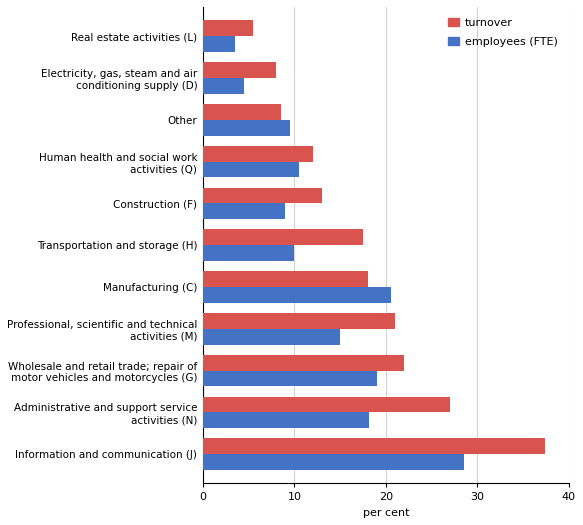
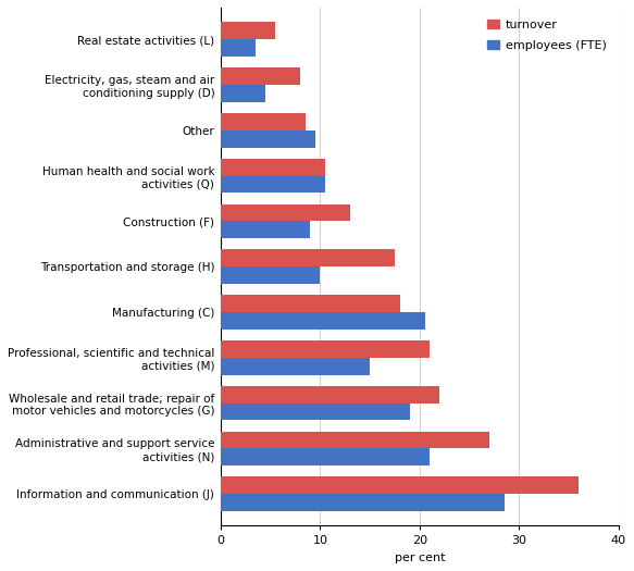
turnover/Human health and social work activities (Q): 12.0 -> 10.5
employees (FTE)/Administrative and support service activities (N): 18.2 -> 21.0
turnover/Information and communication (J): 37.4 -> 36.0
